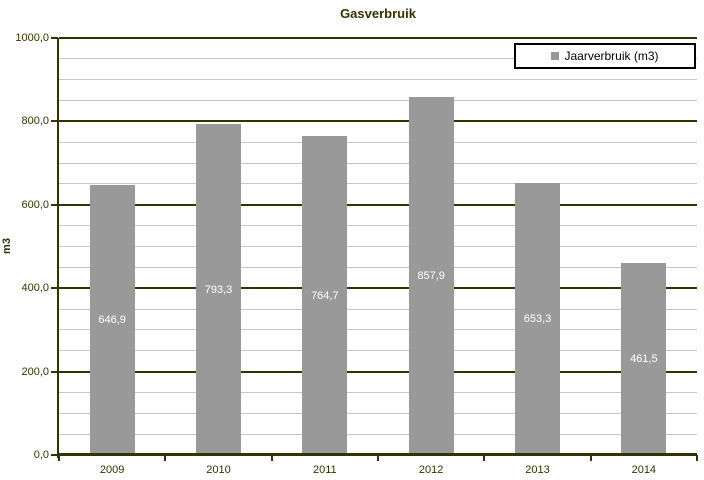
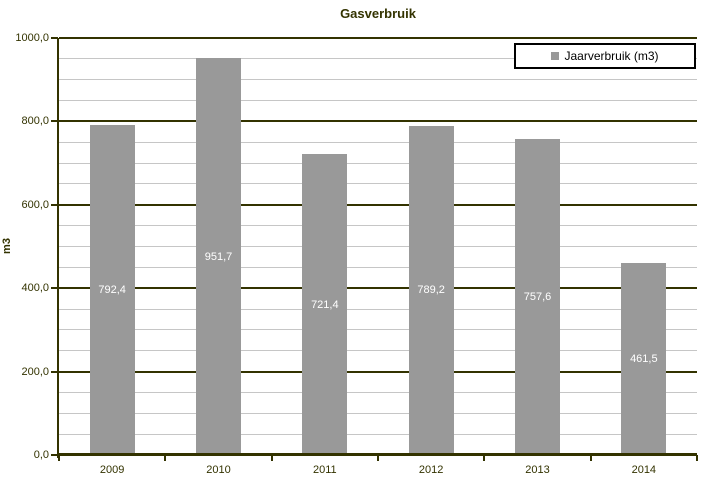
2009: 646,9 -> 792,4
2010: 793,3 -> 951,7
2011: 764,7 -> 721,4
2012: 857,9 -> 789,2
2013: 653,3 -> 757,6
